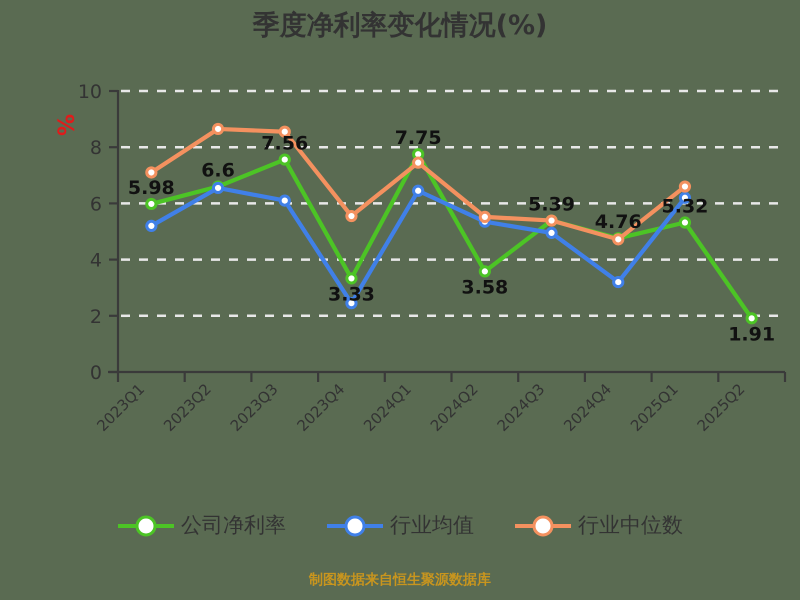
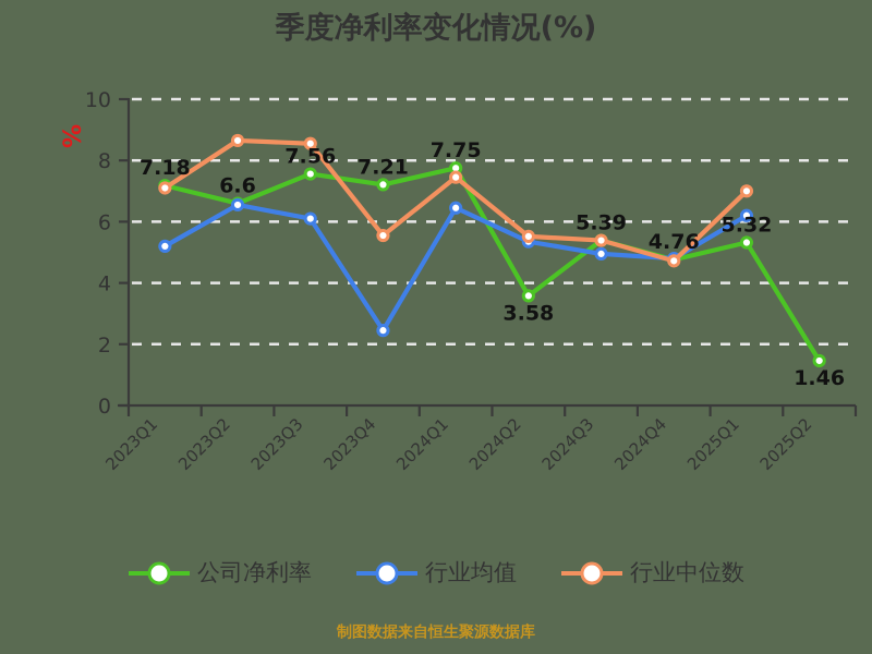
公司净利率/2023Q1: 5.98 -> 7.18
公司净利率/2023Q4: 3.33 -> 7.21
行业均值/2024Q4: 3.2 -> 4.8
行业中位数/2025Q1: 6.6 -> 7.0
公司净利率/2025Q2: 1.91 -> 1.46
